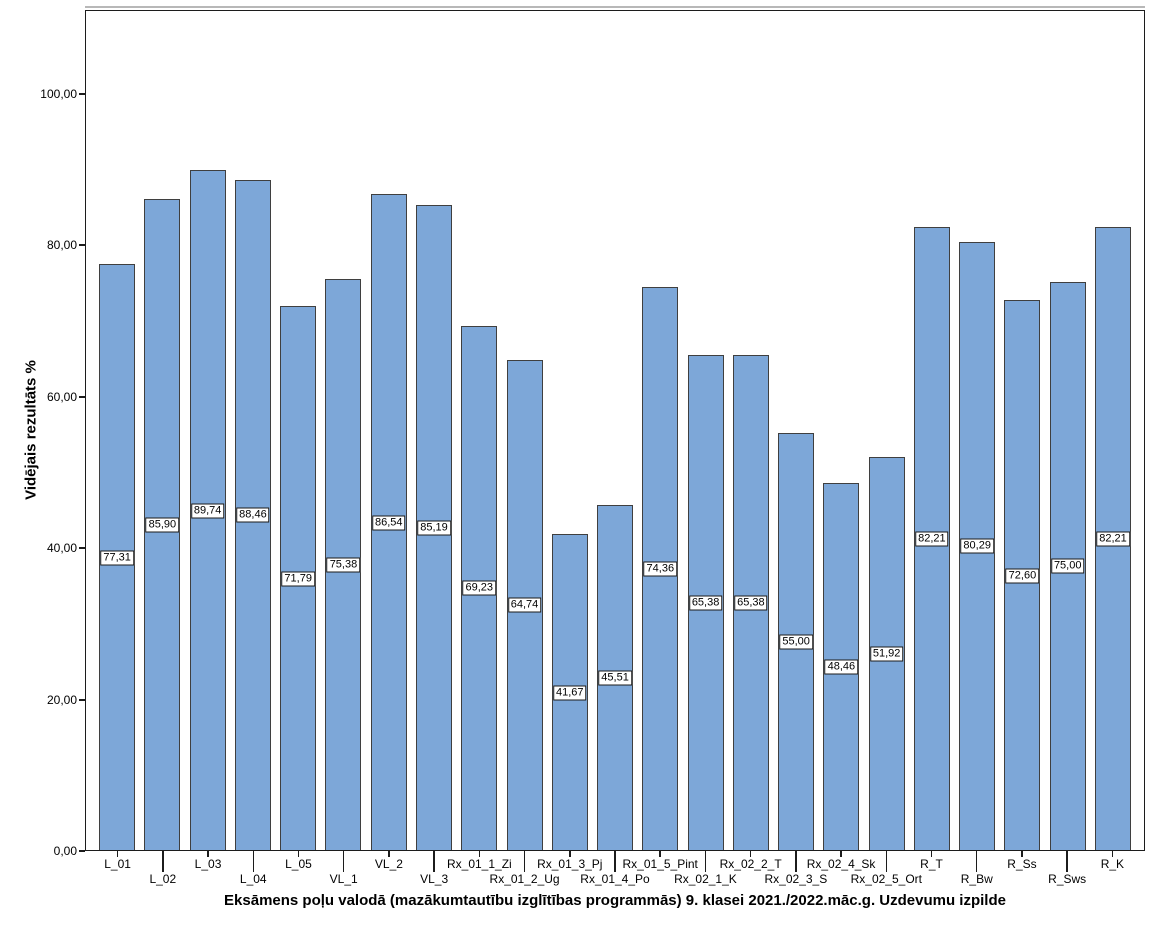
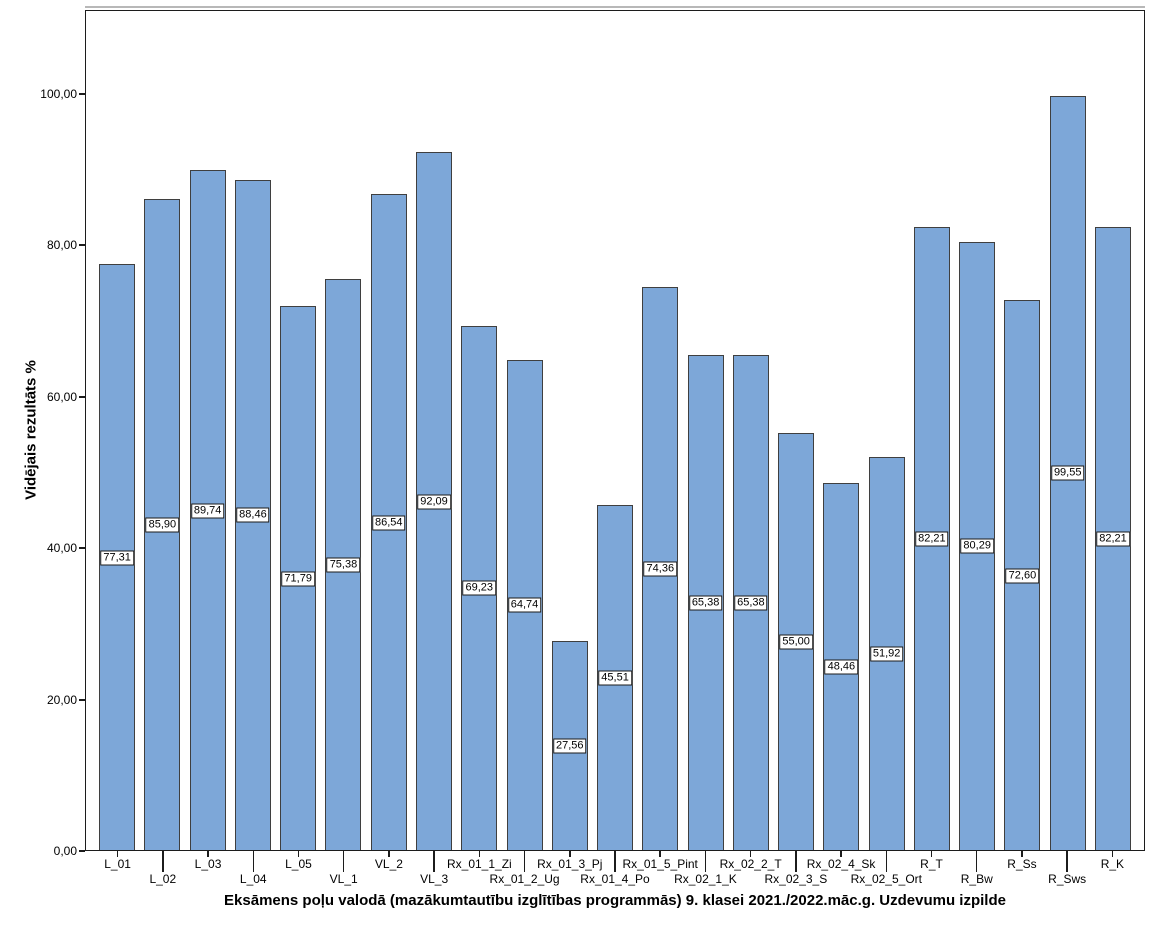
VL_3: 85,19 -> 92,09
Rx_01_3_Pj: 41,67 -> 27,56
R_Sws: 75,00 -> 99,55
